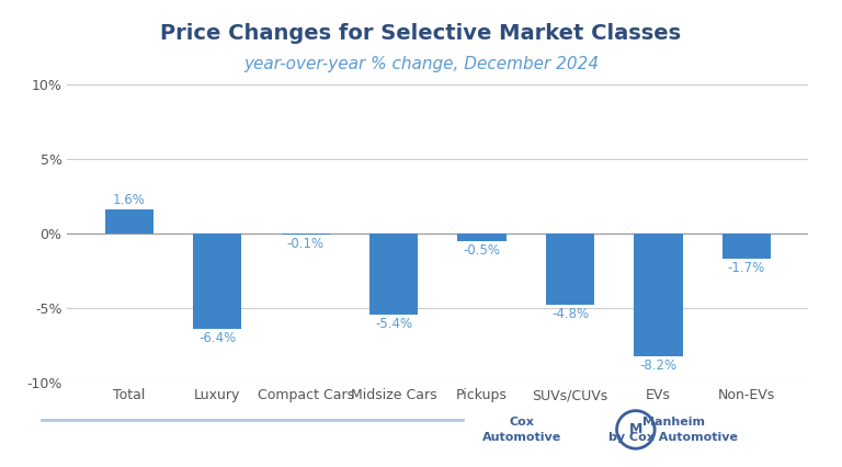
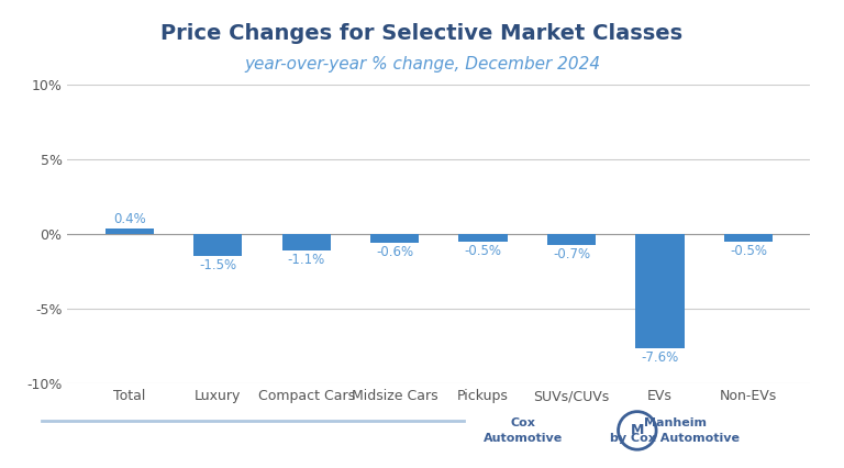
Total: 1.6% -> 0.4%
Luxury: -6.4% -> -1.5%
Compact Cars: -0.1% -> -1.1%
Midsize Cars: -5.4% -> -0.6%
SUVs/CUVs: -4.8% -> -0.7%
EVs: -8.2% -> -7.6%
Non-EVs: -1.7% -> -0.5%
